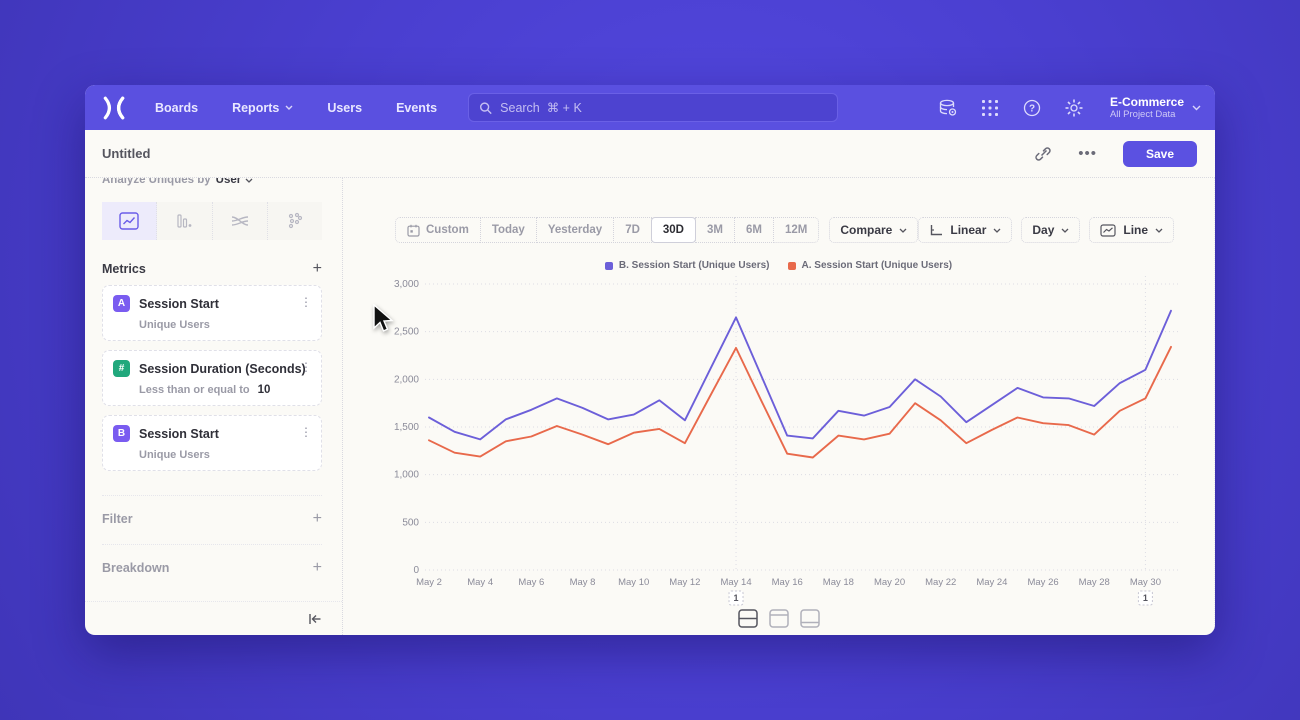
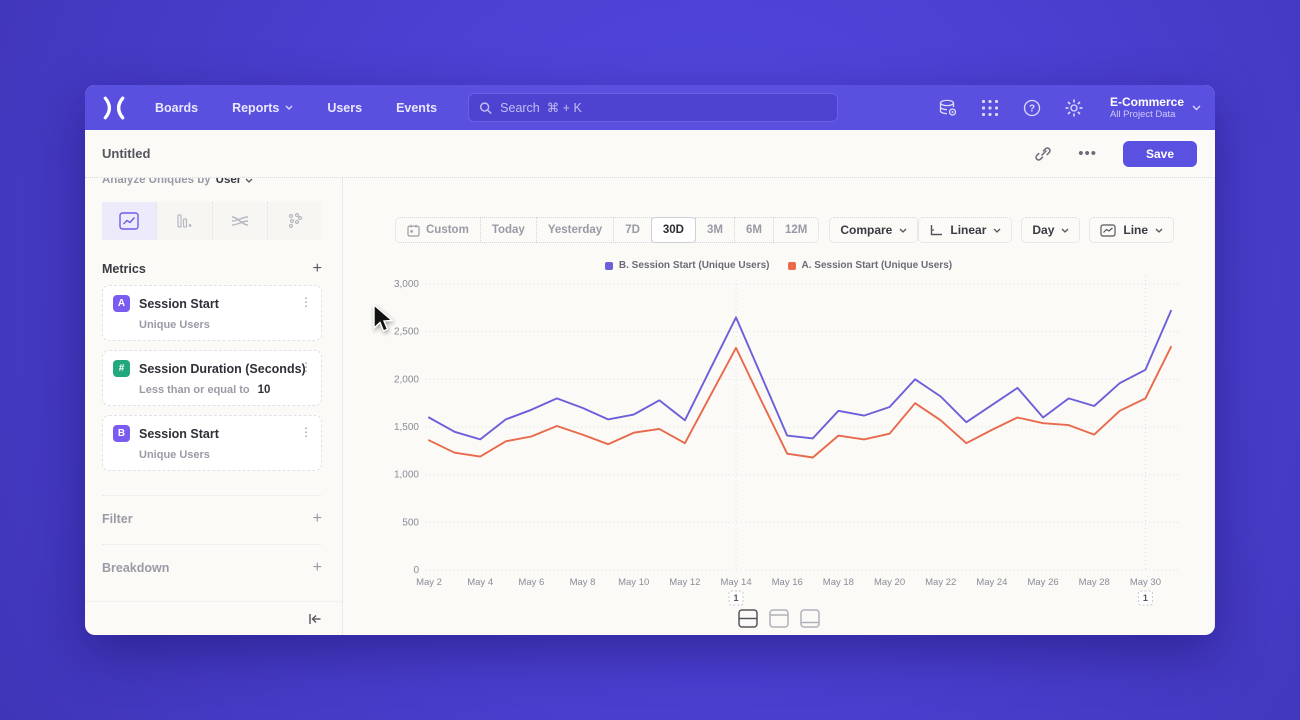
B. Session Start (Unique Users)/May 26: 1800 -> 1600
